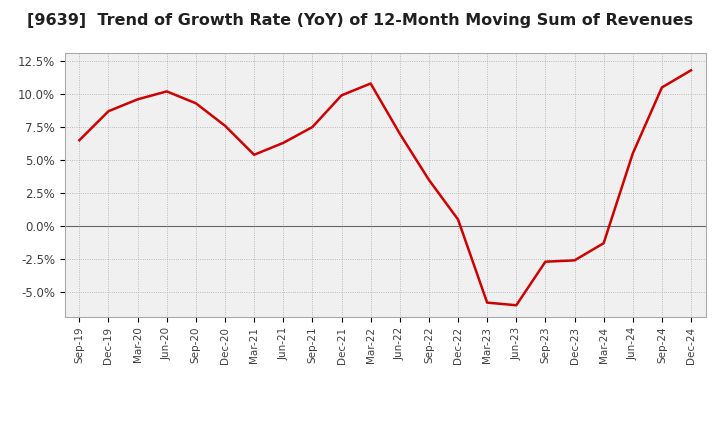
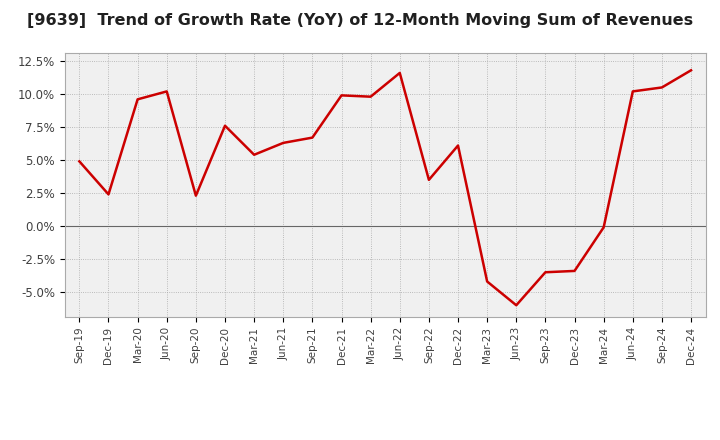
Sep-19: 6.5% -> 4.9%
Dec-19: 8.7% -> 2.4%
Sep-20: 9.3% -> 2.3%
Sep-21: 7.5% -> 6.7%
Mar-22: 10.8% -> 9.8%
Jun-22: 7.0% -> 11.6%
Dec-22: 0.5% -> 6.1%
Mar-23: -5.8% -> -4.2%
Sep-23: -2.7% -> -3.5%
Dec-23: -2.6% -> -3.4%
Mar-24: -1.3% -> -0.1%
Jun-24: 5.5% -> 10.2%
